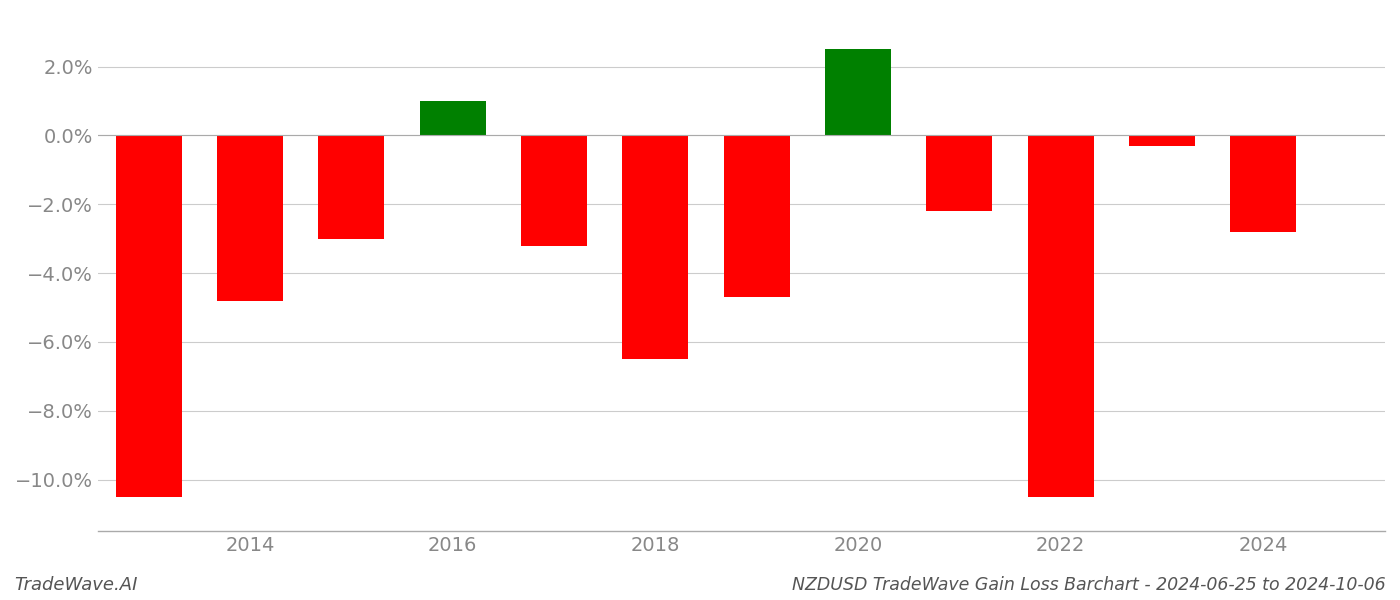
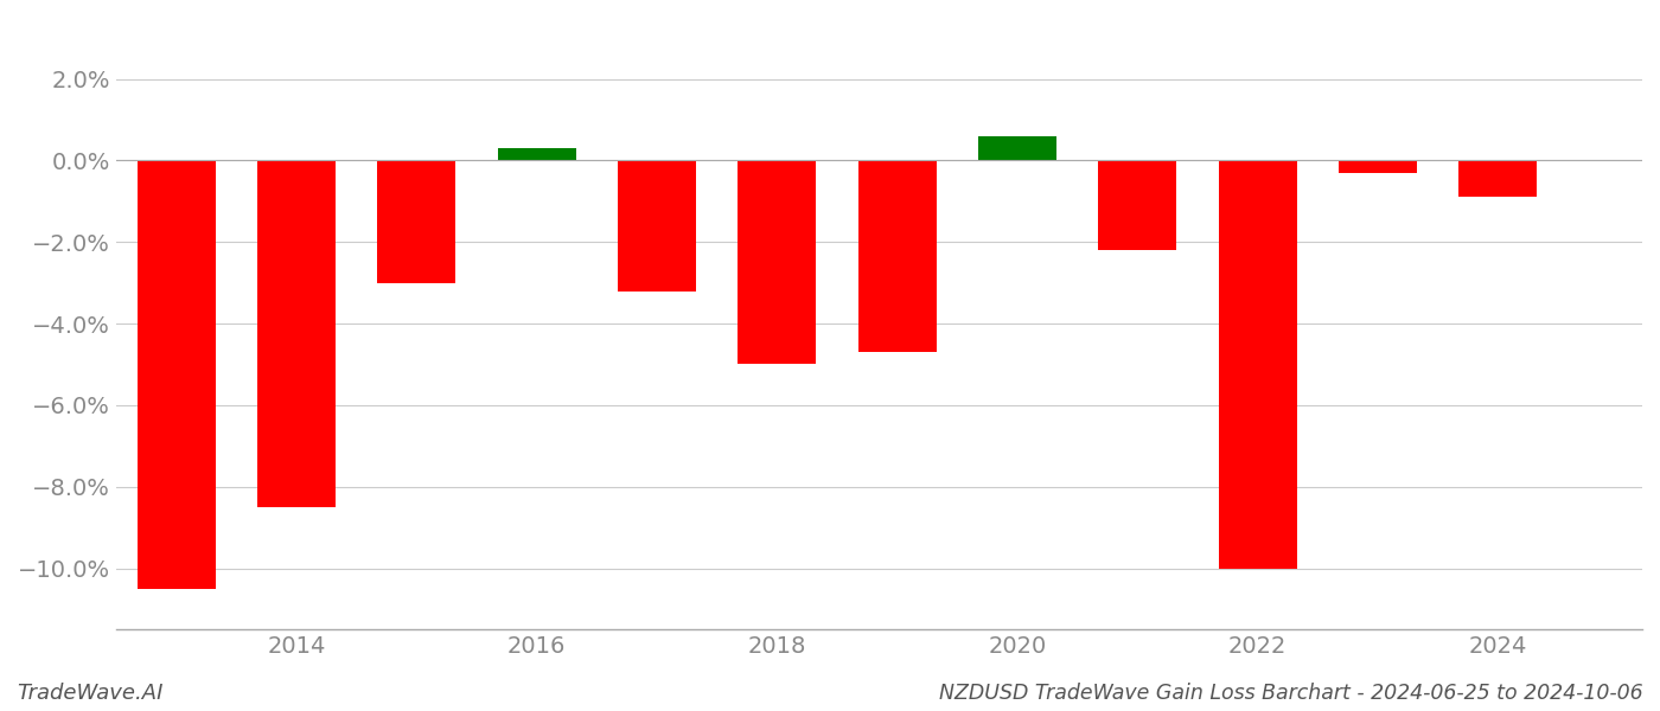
2014: -4.8% -> -8.5%
2016: 1.0% -> 0.3%
2018: -6.5% -> -5.0%
2020: 2.5% -> 0.6%
2022: -10.5% -> -10.0%
2024: -2.8% -> -0.9%
